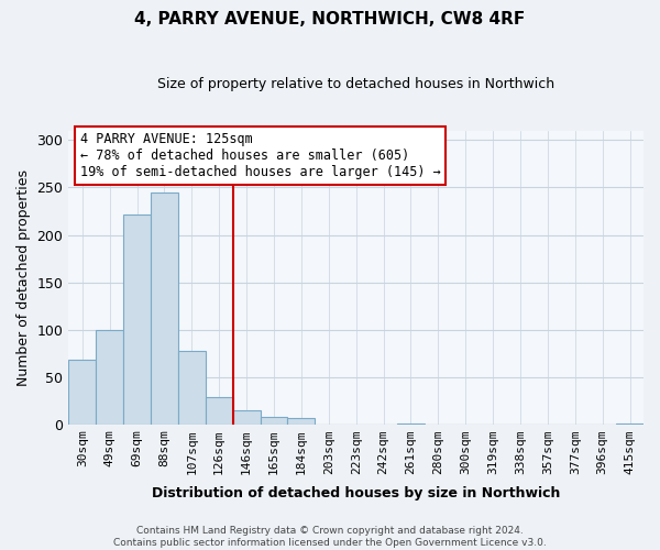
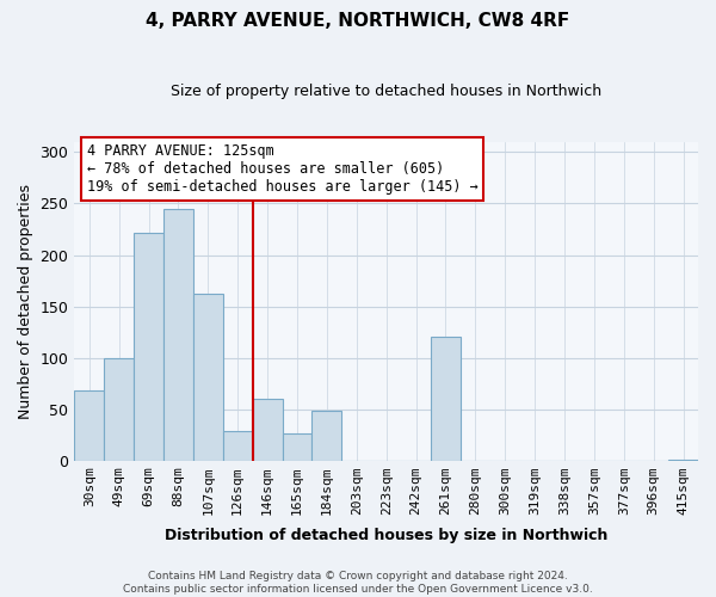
107sqm: 77 -> 162
146sqm: 15 -> 60
165sqm: 8 -> 26
184sqm: 6 -> 48
261sqm: 1 -> 120
